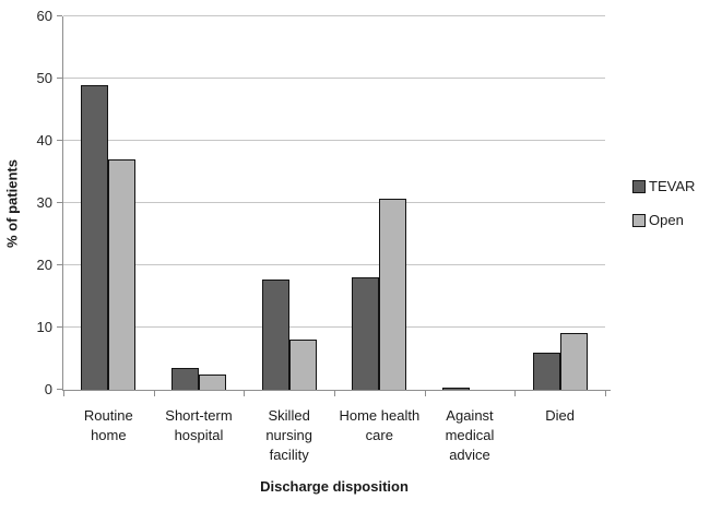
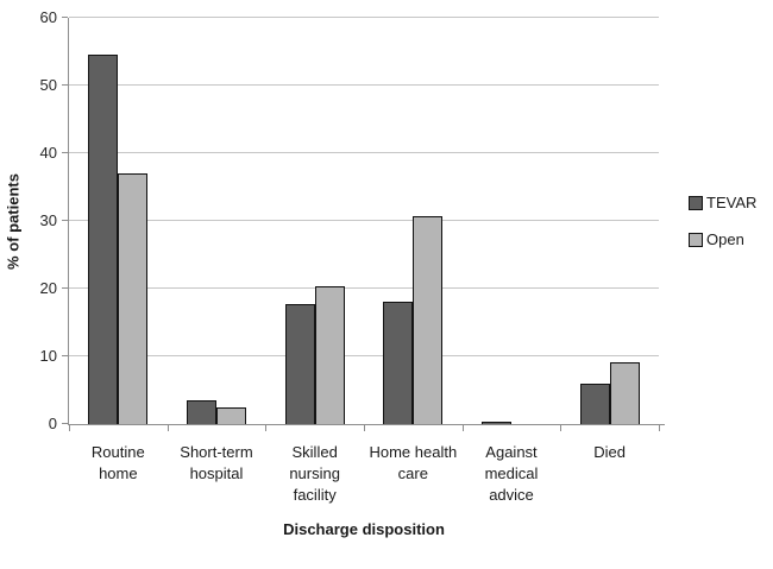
TEVAR/Routine home: 49 -> 54
Open/Skilled nursing facility: 8 -> 20
